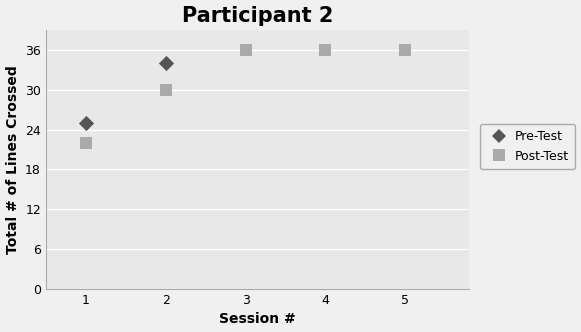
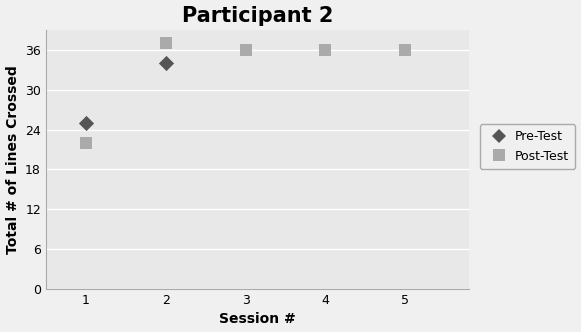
Post-Test/2: 30 -> 37
